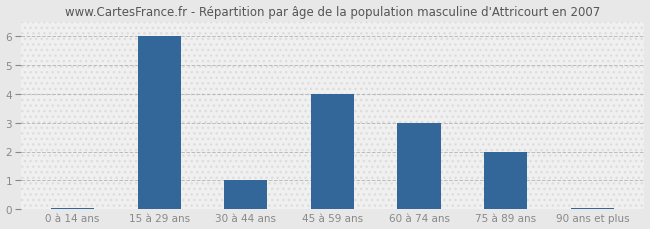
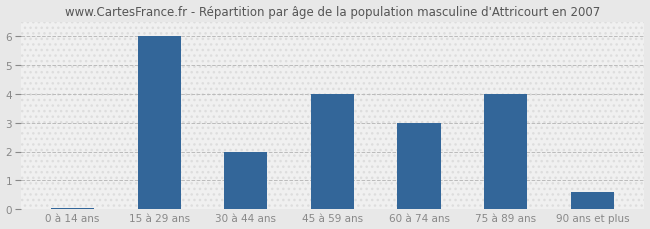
30 à 44 ans: 1.00 -> 2.00
75 à 89 ans: 2.00 -> 4.00
90 ans et plus: 0.05 -> 0.60
